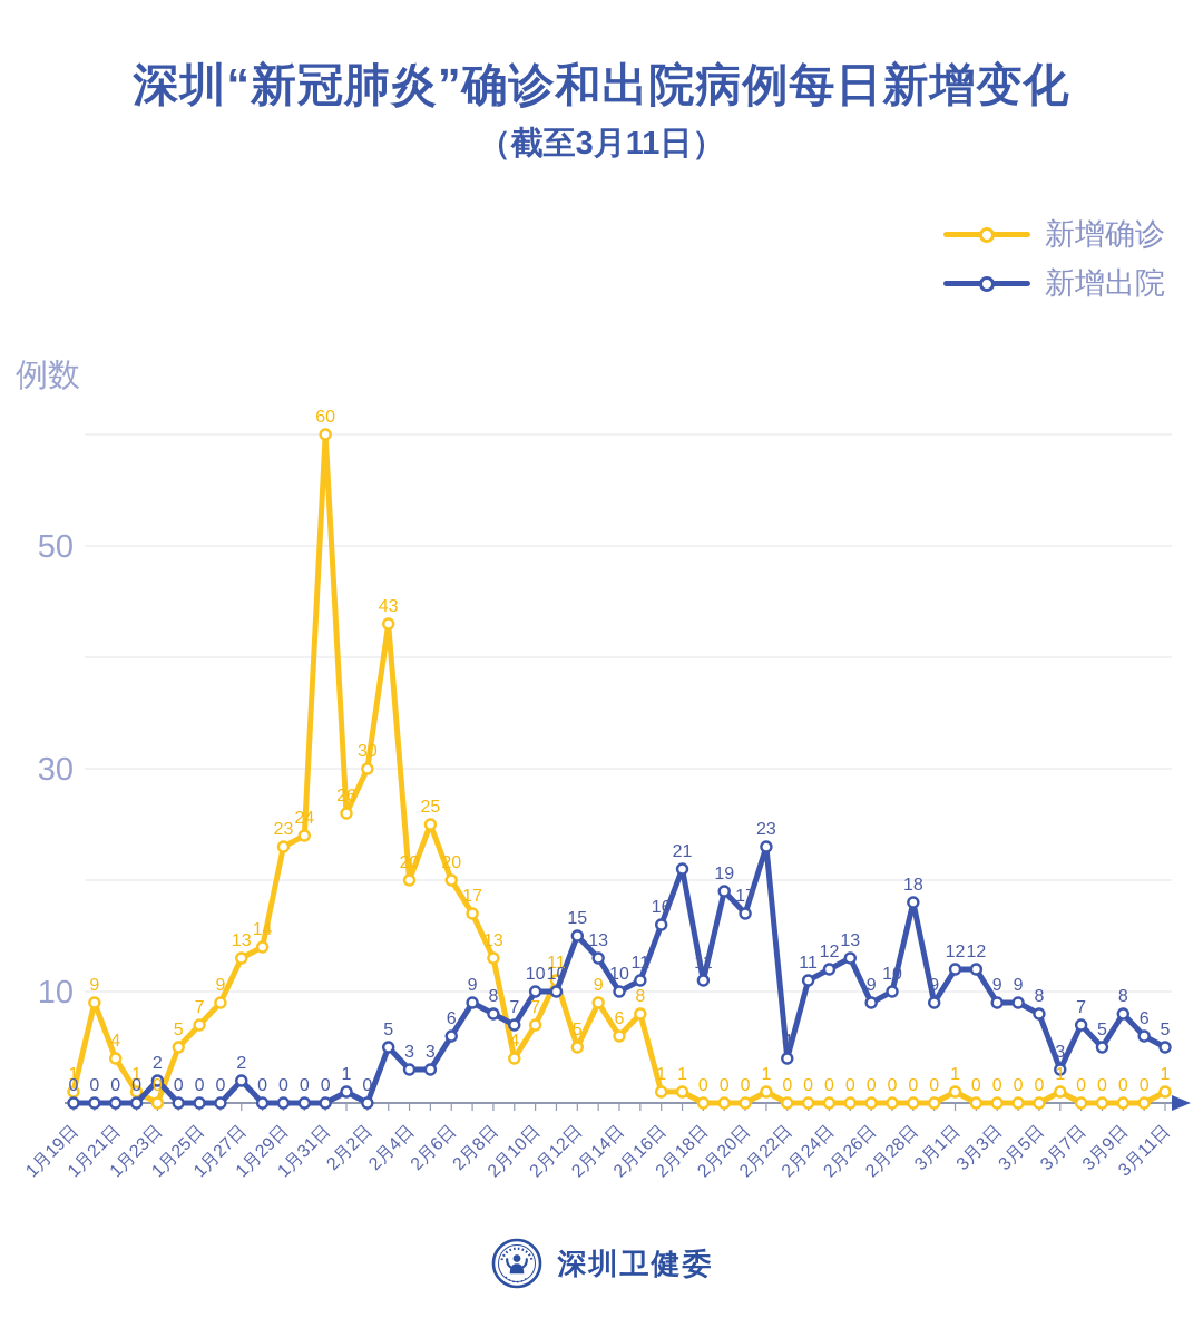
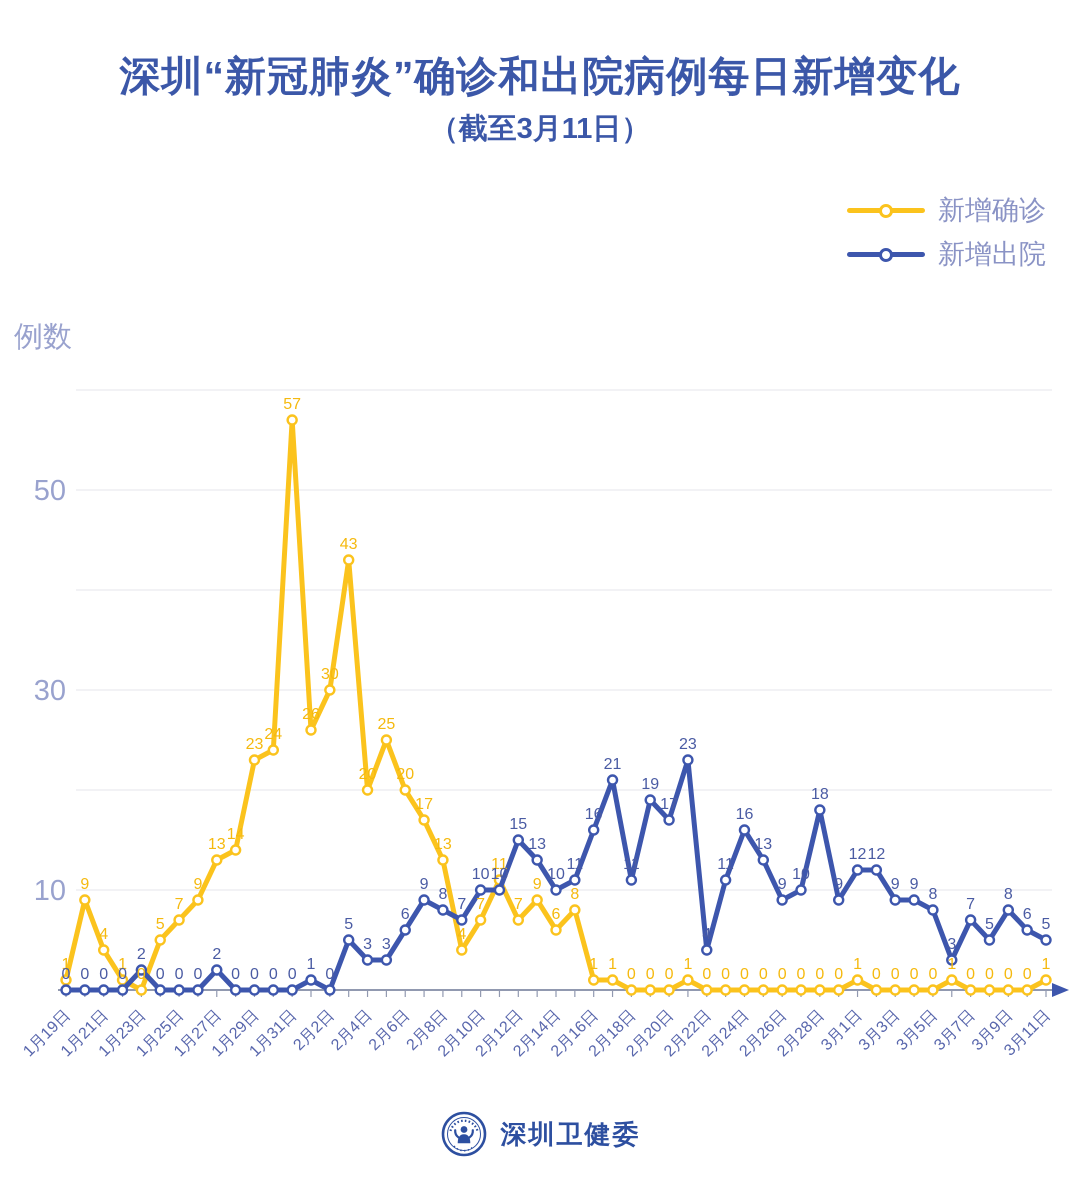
新增确诊/1月31日: 60 -> 57
新增确诊/2月12日: 5 -> 7
新增出院/2月24日: 12 -> 16
